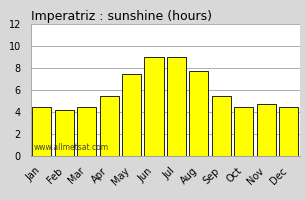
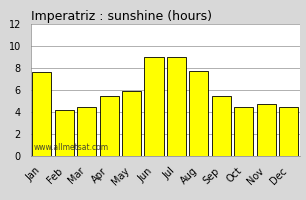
Jan: 4.5 -> 7.6
May: 7.5 -> 5.9
